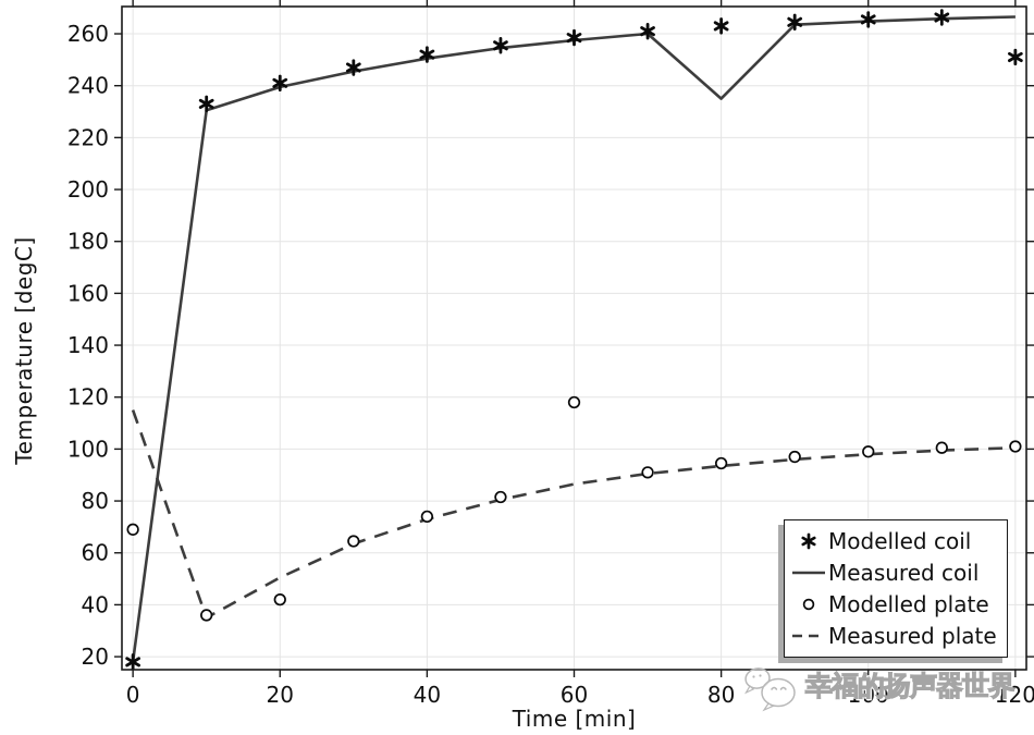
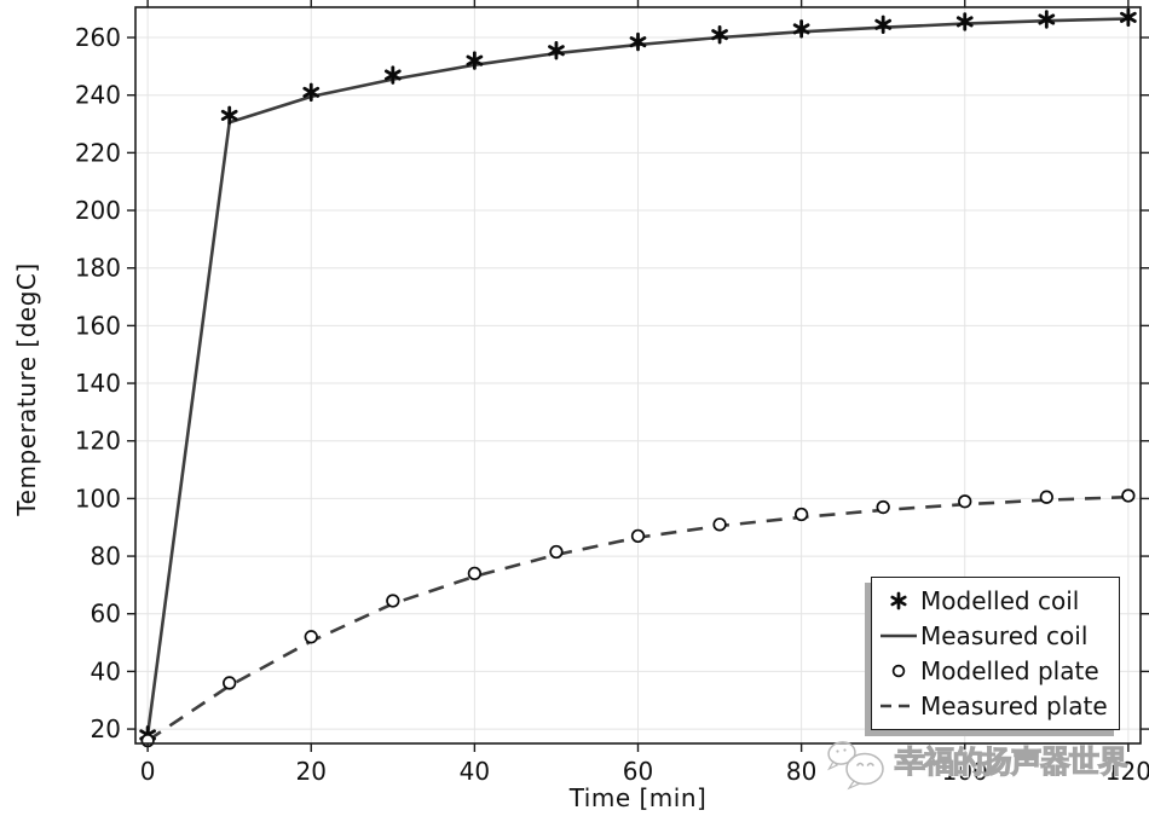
Modelled plate/0: 69 -> 16
Measured plate/0: 115 -> 16
Modelled plate/20: 42 -> 52
Modelled plate/60: 118 -> 87
Measured coil/80: 235 -> 262
Modelled coil/120: 251 -> 267
